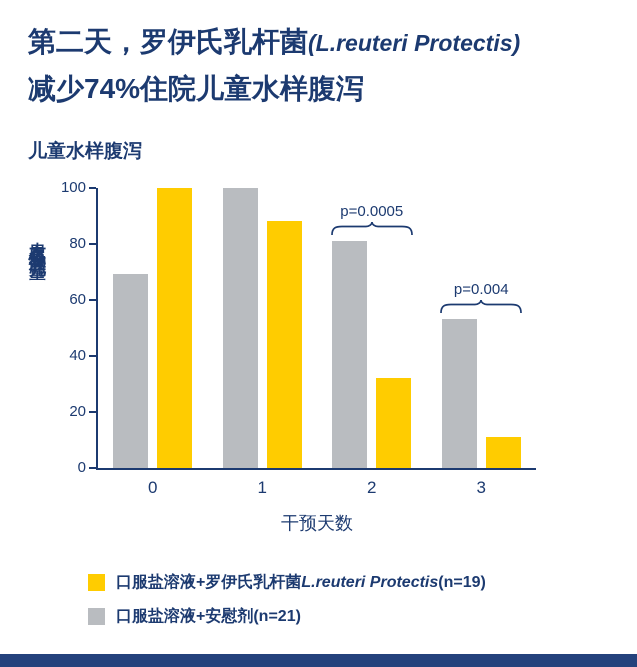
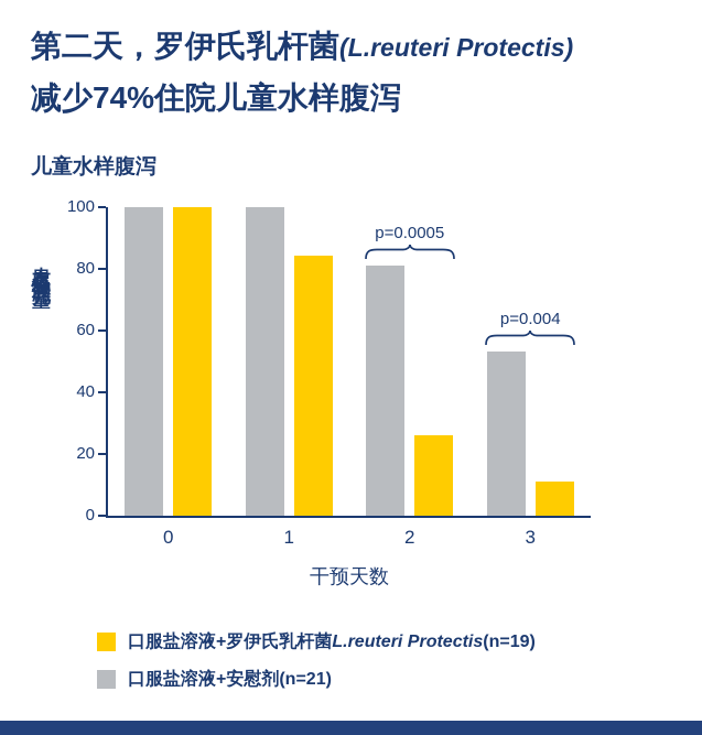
口服盐溶液+安慰剂(n=21)/0: 69 -> 100
口服盐溶液+罗伊氏乳杆菌L.reuteri Protectis(n=19)/1: 88 -> 84
口服盐溶液+罗伊氏乳杆菌L.reuteri Protectis(n=19)/2: 32 -> 26
